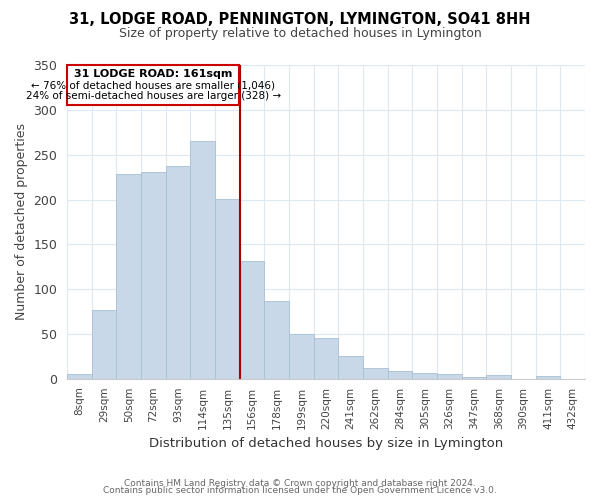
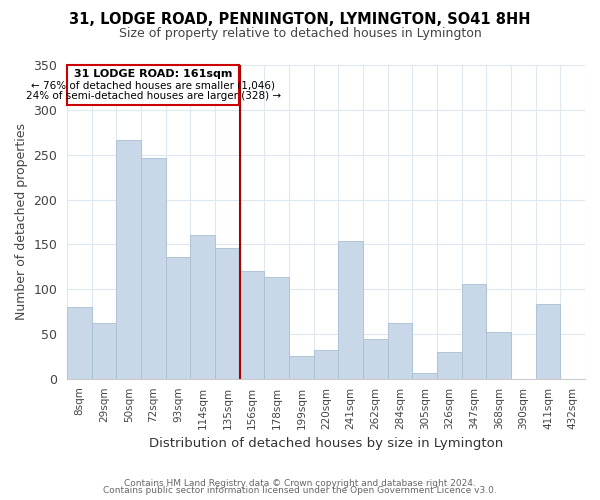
8sqm: 5 -> 80
29sqm: 77 -> 62
50sqm: 229 -> 266
72sqm: 231 -> 246
93sqm: 237 -> 136
114sqm: 265 -> 160
135sqm: 201 -> 146
156sqm: 132 -> 120
178sqm: 87 -> 114
199sqm: 50 -> 26
220sqm: 46 -> 32
241sqm: 25 -> 154
262sqm: 12 -> 44
284sqm: 9 -> 62
326sqm: 5 -> 30
347sqm: 2 -> 106
368sqm: 4 -> 52
411sqm: 3 -> 84
